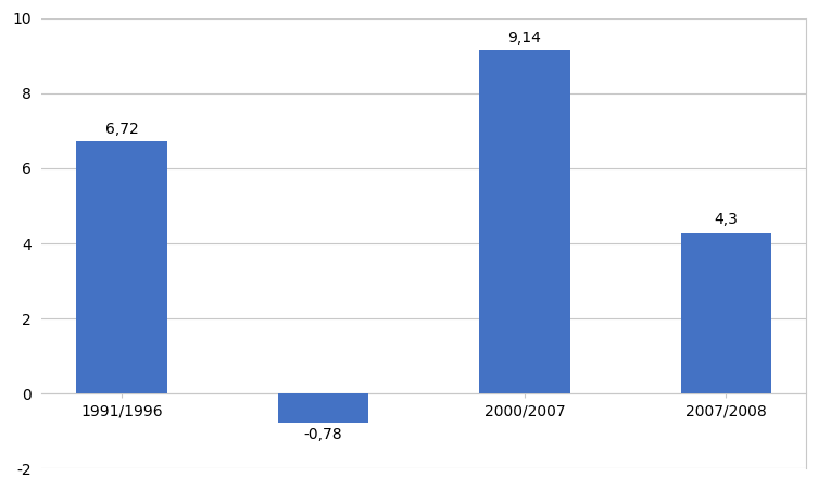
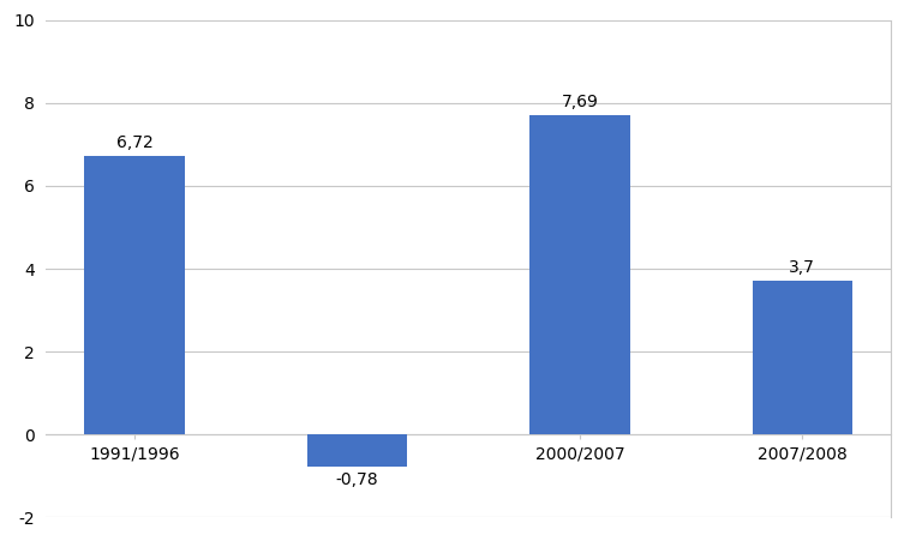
2000/2007: 9,14 -> 7,69
2007/2008: 4,3 -> 3,7
